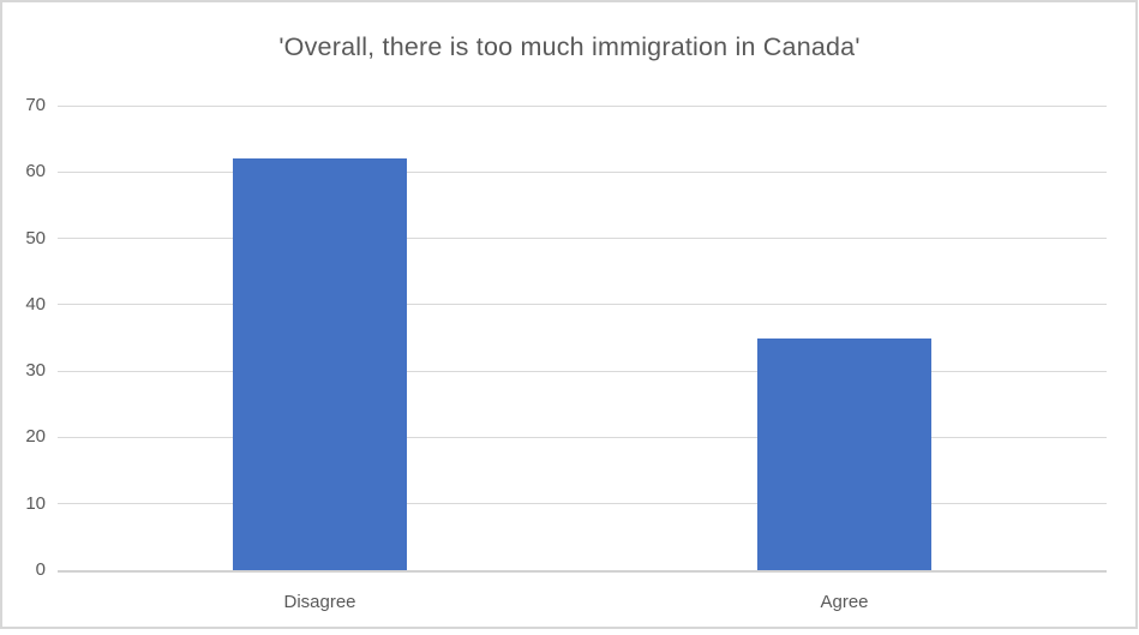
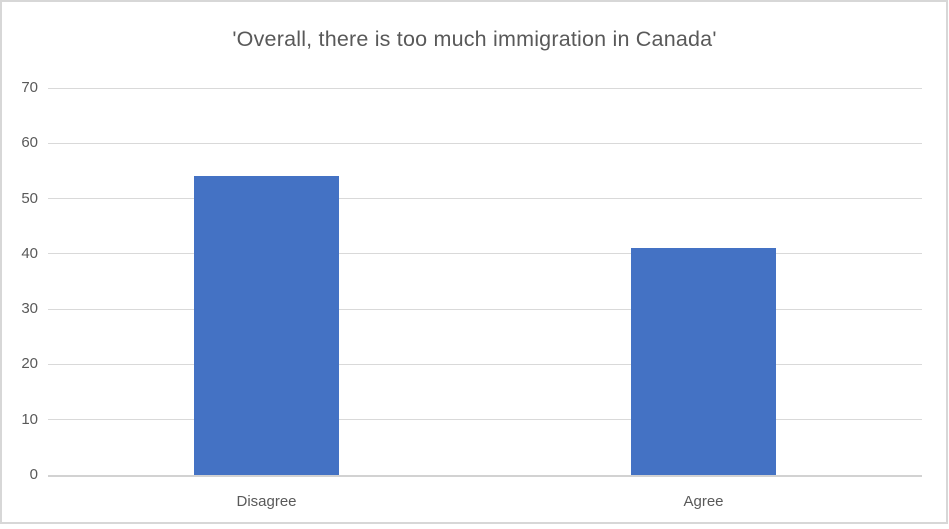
Disagree: 62 -> 54
Agree: 35 -> 41
